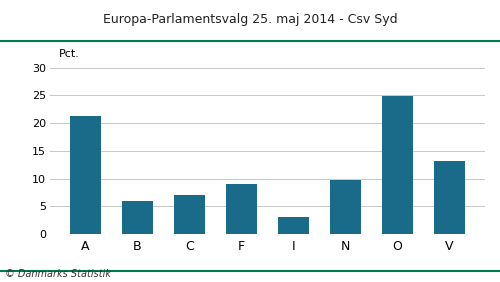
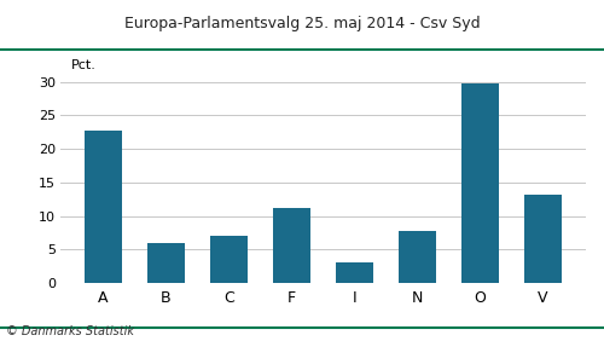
A: 21.2 -> 22.7
F: 9.0 -> 11.1
N: 9.8 -> 7.8
O: 24.8 -> 29.7
